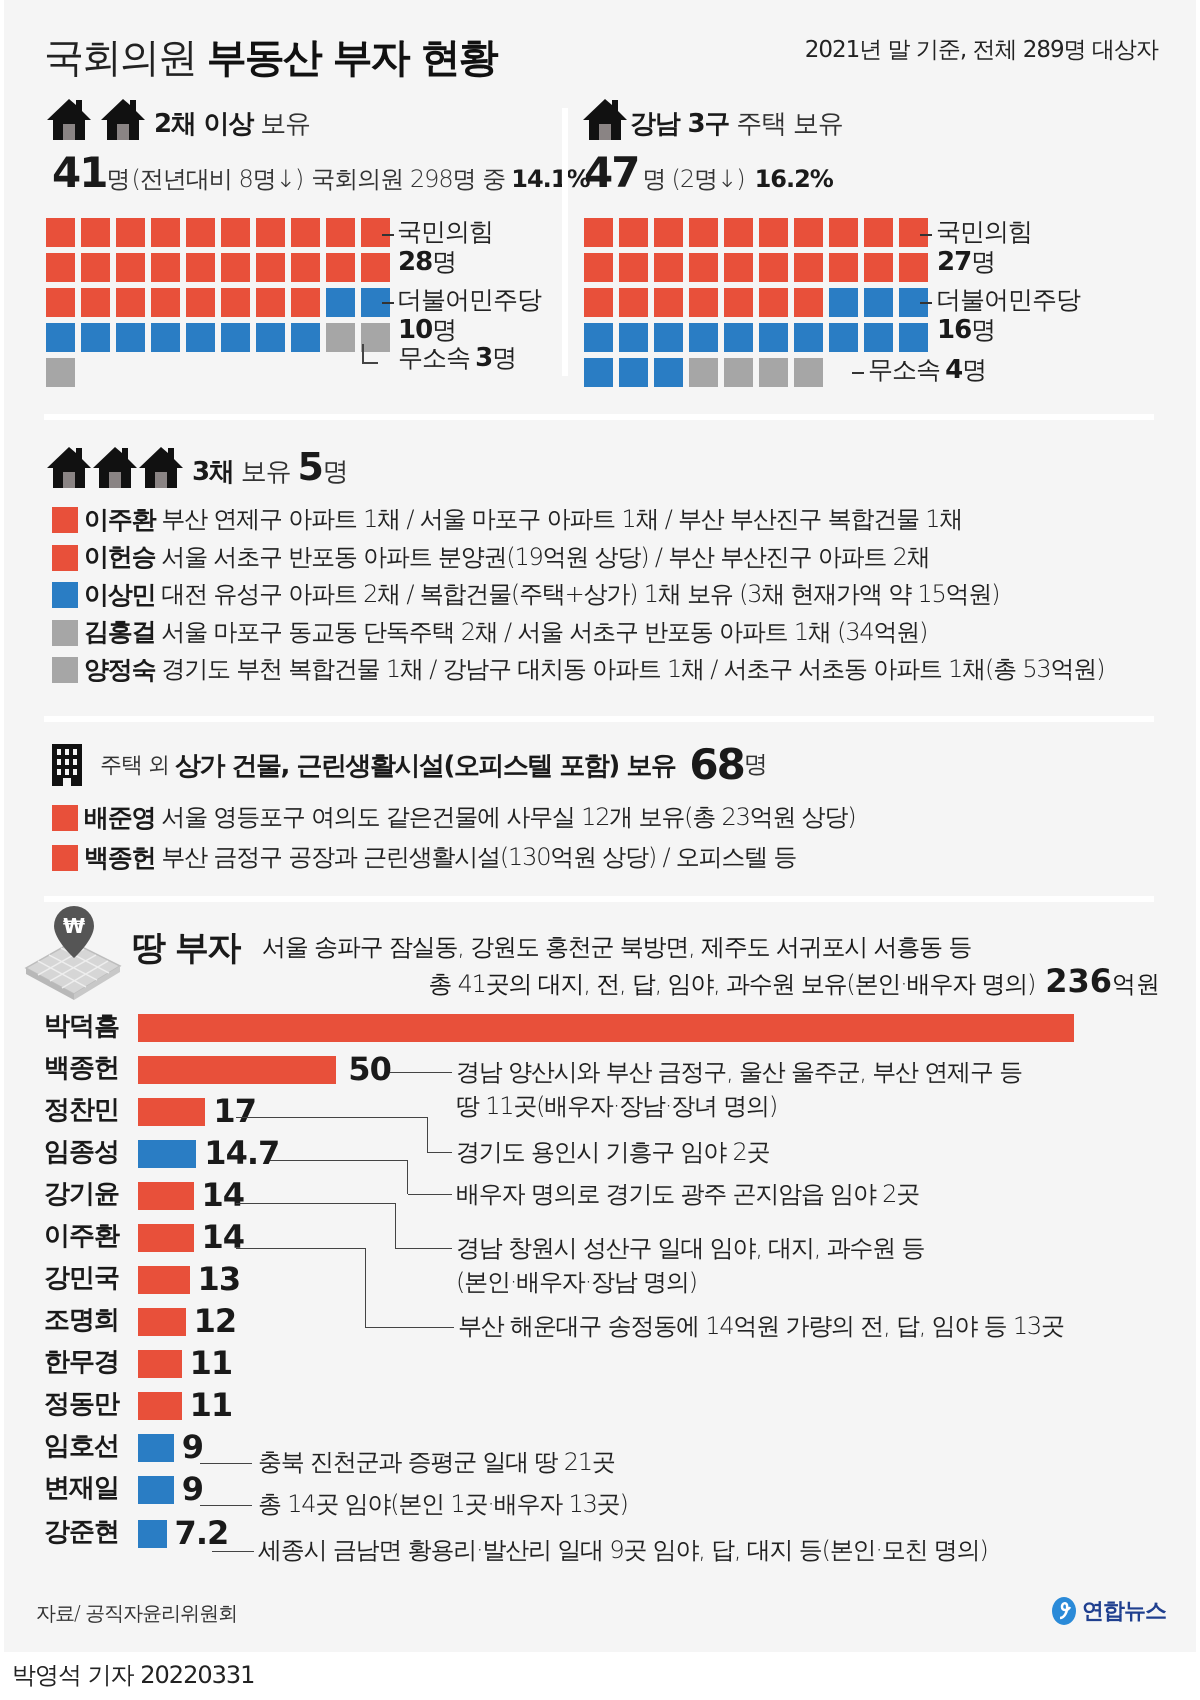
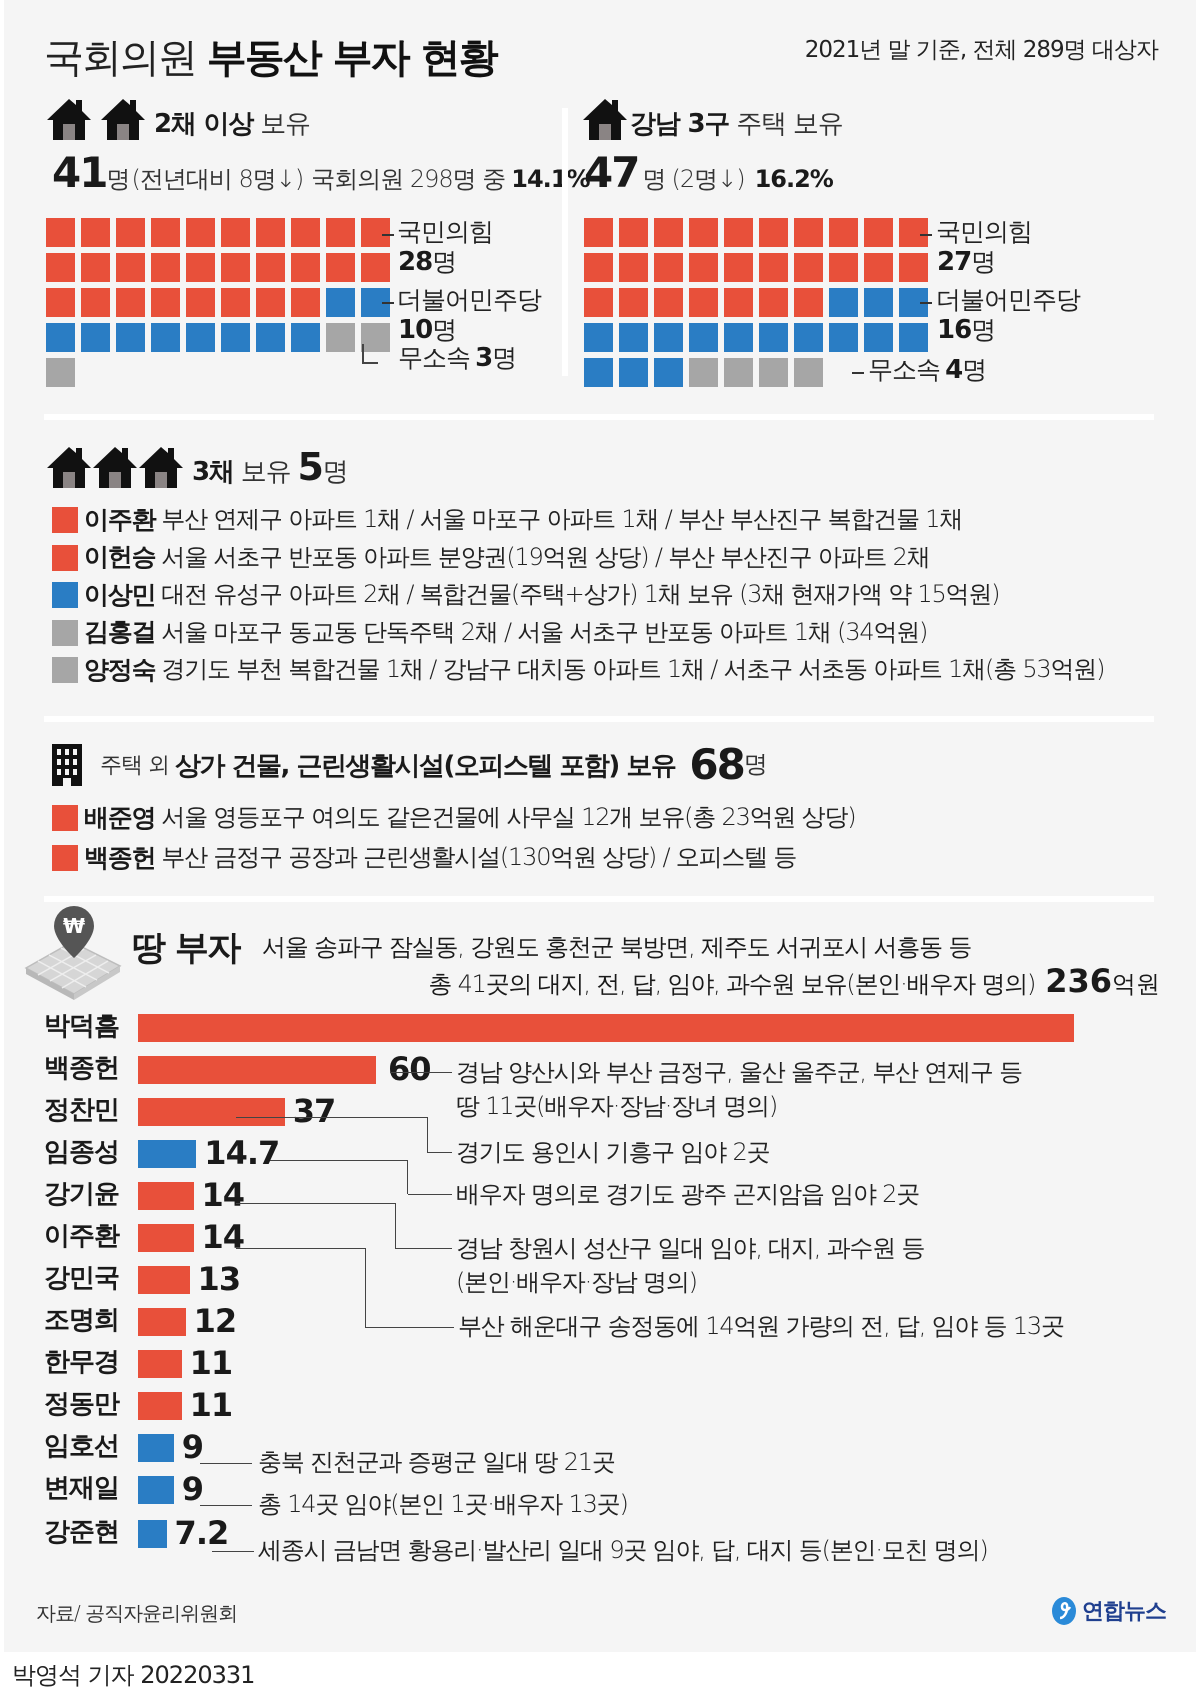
땅 부자/백종헌: 50 -> 60
땅 부자/정찬민: 17 -> 37
